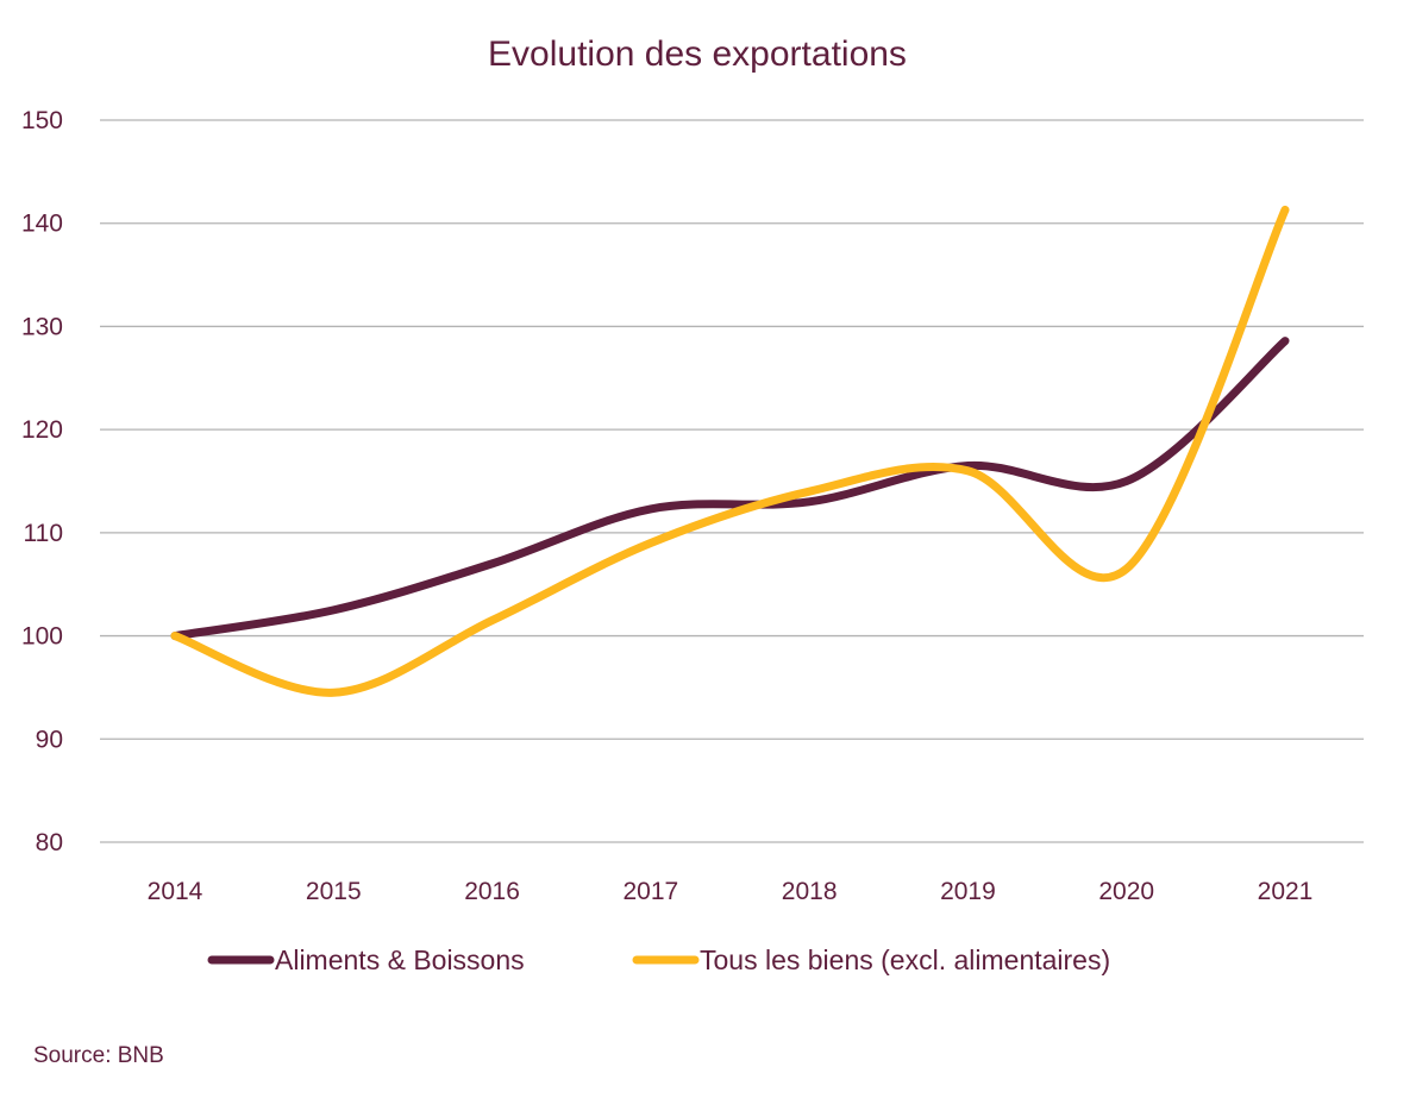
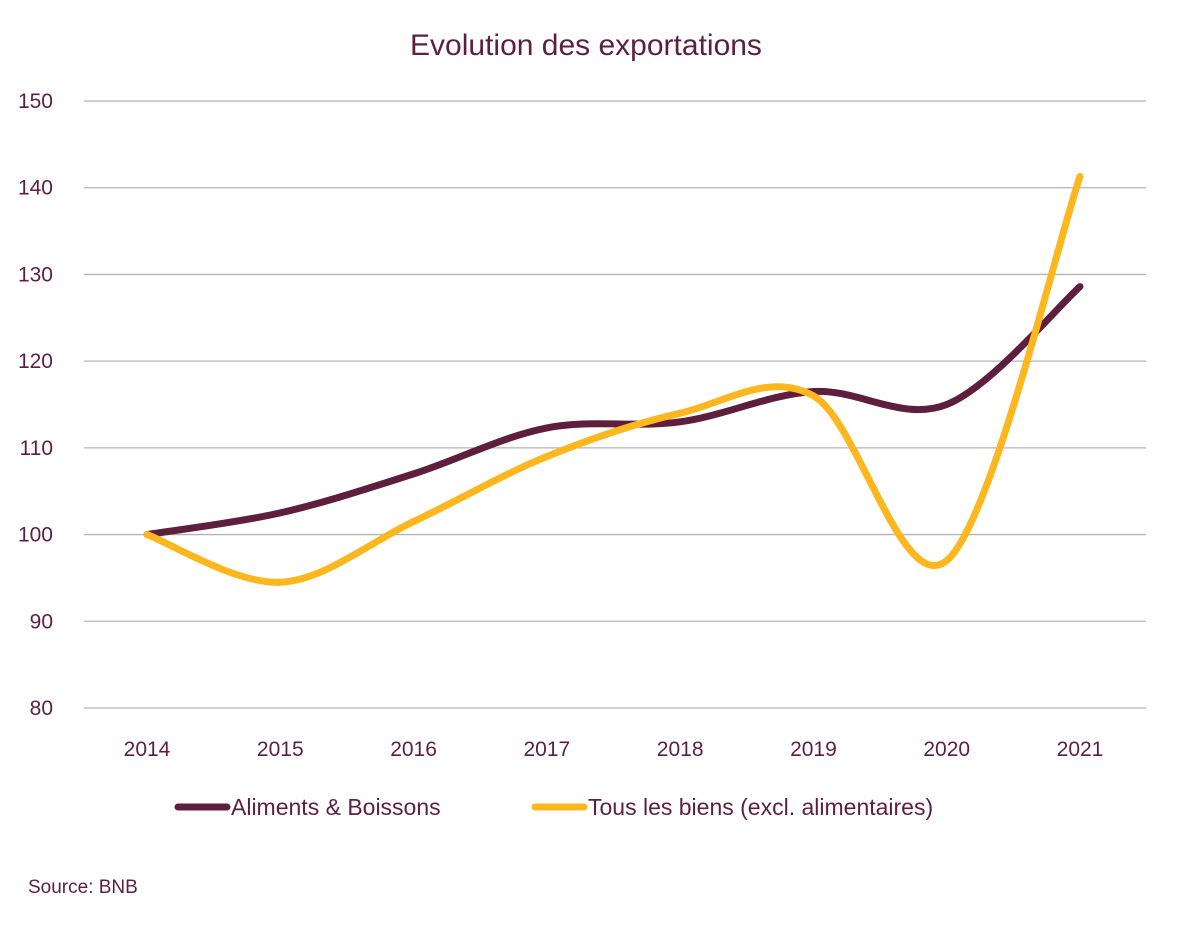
Tous les biens (excl. alimentaires)/2020: 106 -> 97
